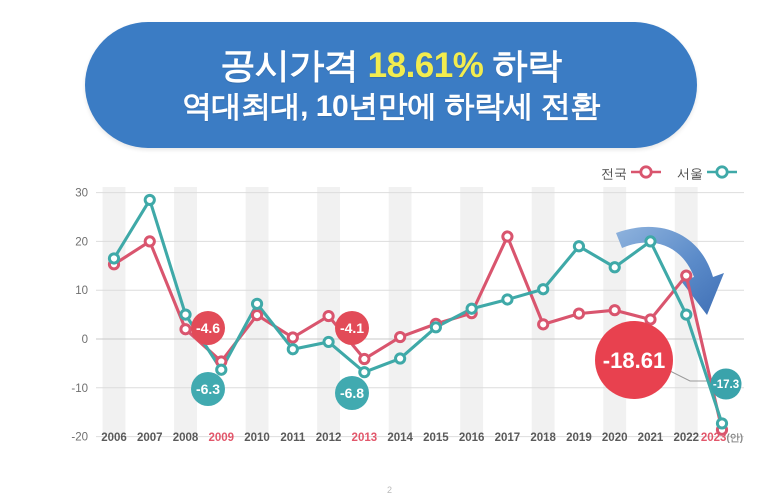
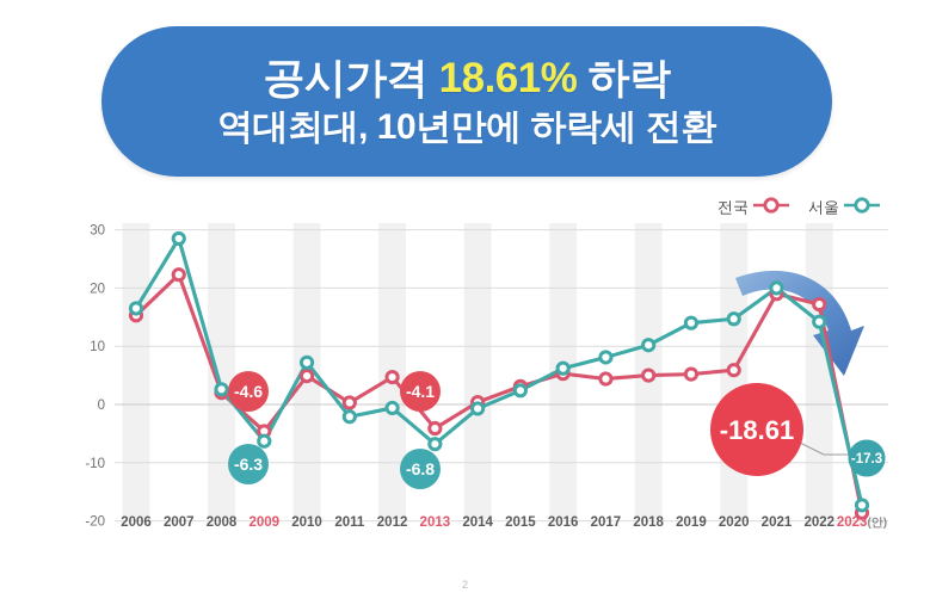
전국/2007: 20 -> 22
서울/2008: 5 -> 3
서울/2014: -4 -> -1
전국/2017: 21 -> 4
전국/2018: 3 -> 5
서울/2019: 19 -> 14
전국/2021: 4 -> 19
전국/2022: 13 -> 17
서울/2022: 5 -> 14
